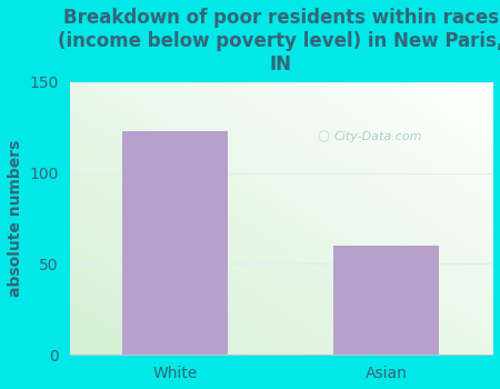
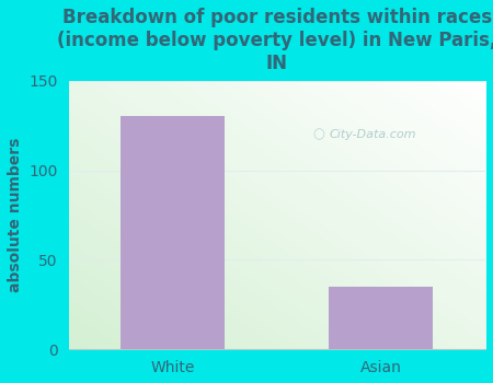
White: 123 -> 130
Asian: 60 -> 35
